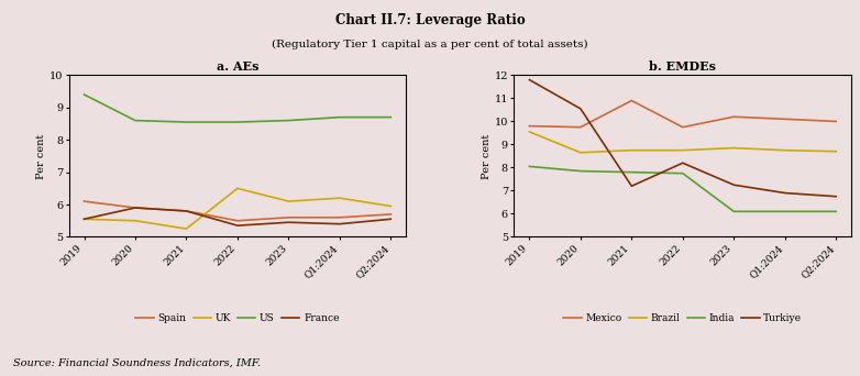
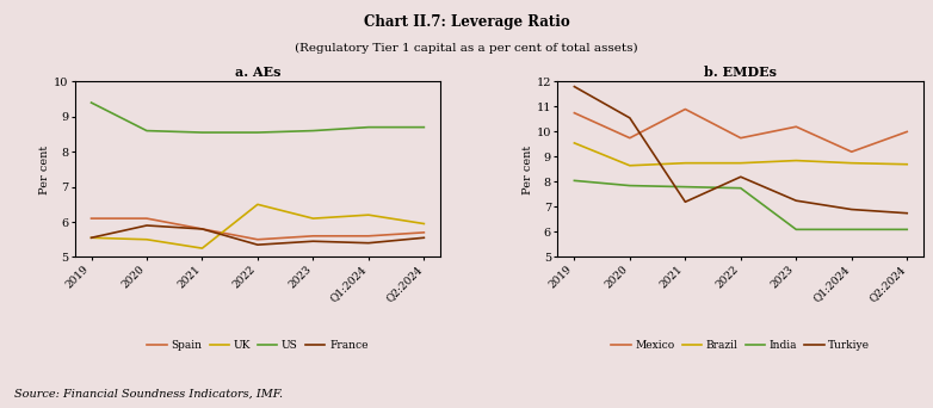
a. AEs/Spain/2020: 5.9 -> 6.1
b. EMDEs/Mexico/2019: 9.80 -> 10.75
b. EMDEs/Mexico/Q1:2024: 10.10 -> 9.20
